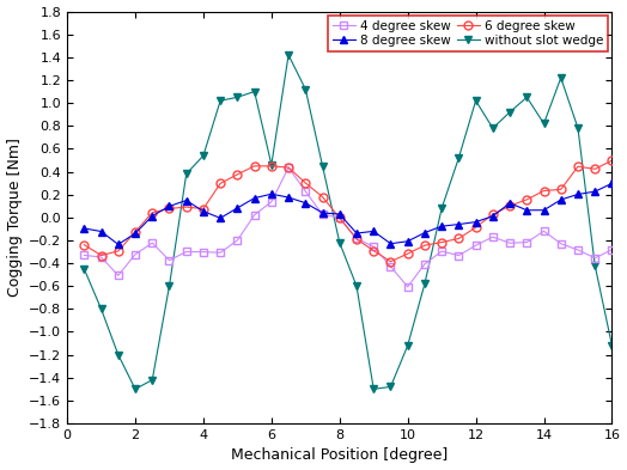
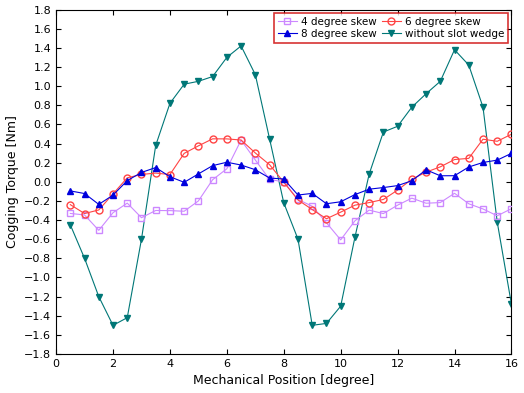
without slot wedge/4: 0.54 -> 0.82
without slot wedge/6: 0.46 -> 1.30
without slot wedge/10: -1.12 -> -1.30
without slot wedge/12: 1.02 -> 0.58
without slot wedge/14: 0.82 -> 1.38
without slot wedge/16: -1.12 -> -1.28
